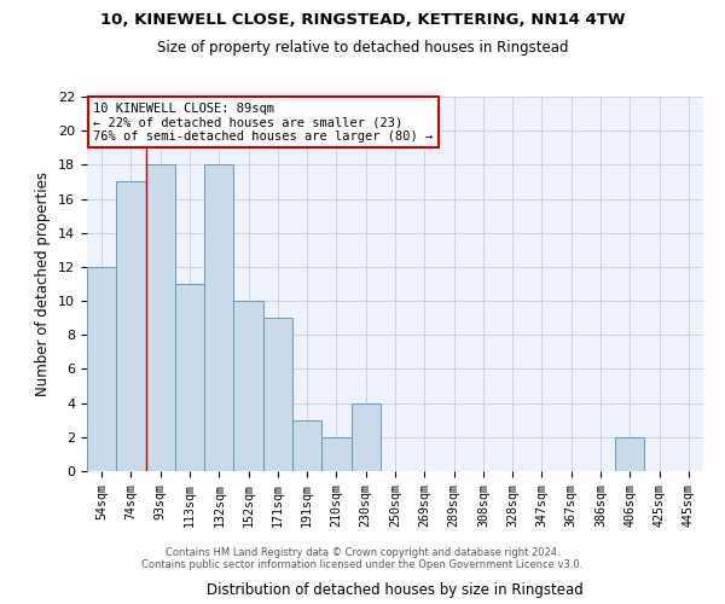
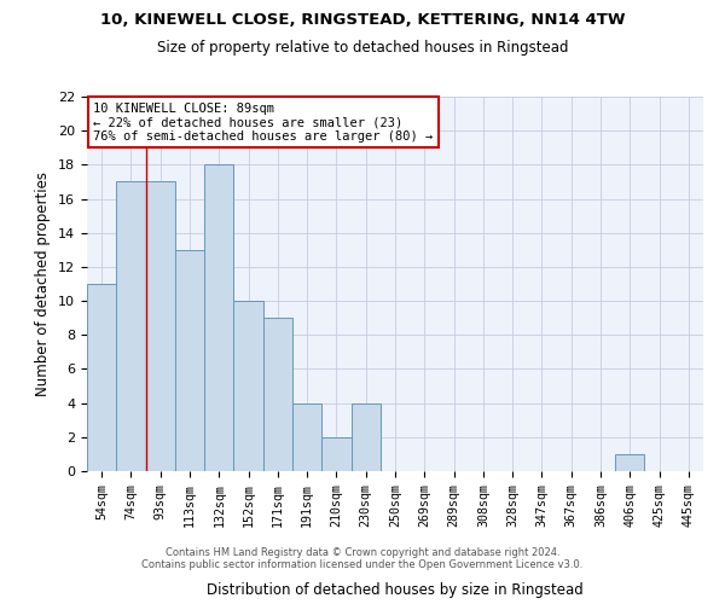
54sqm: 12 -> 11
93sqm: 18 -> 17
113sqm: 11 -> 13
191sqm: 3 -> 4
406sqm: 2 -> 1
